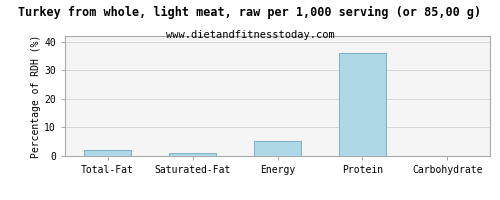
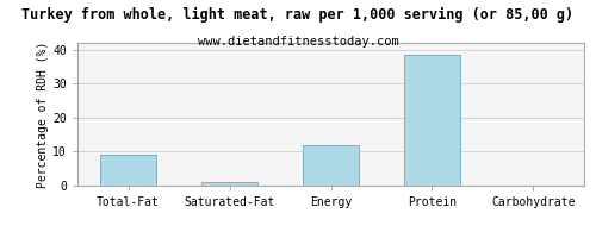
Total-Fat: 2.0 -> 9.0
Energy: 5.2 -> 12.0
Protein: 36.0 -> 38.5
